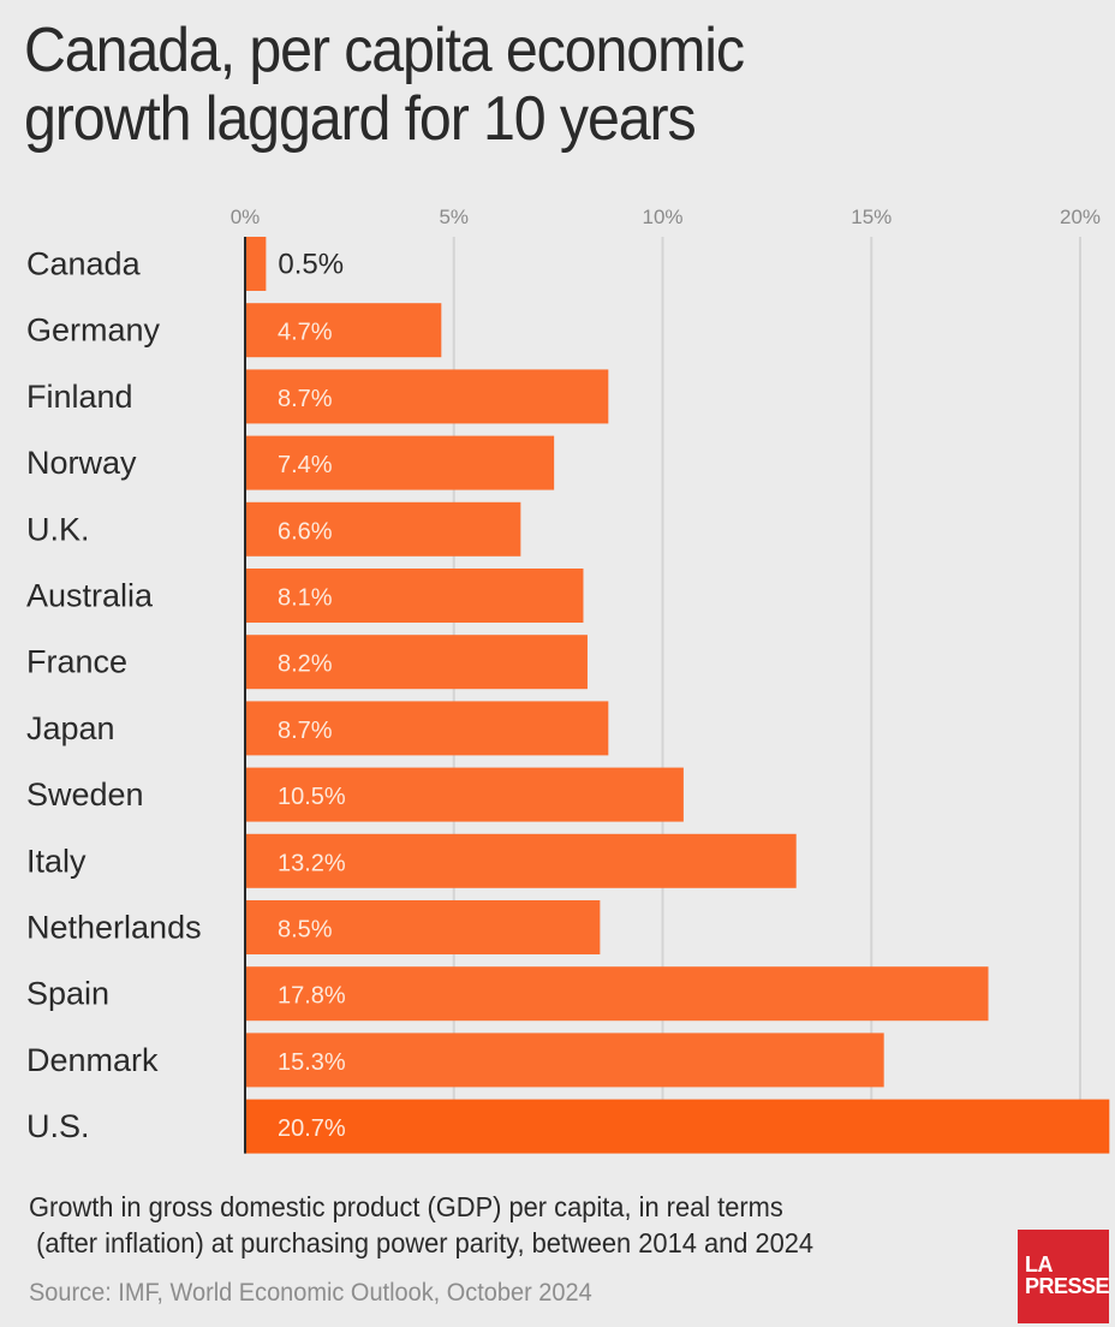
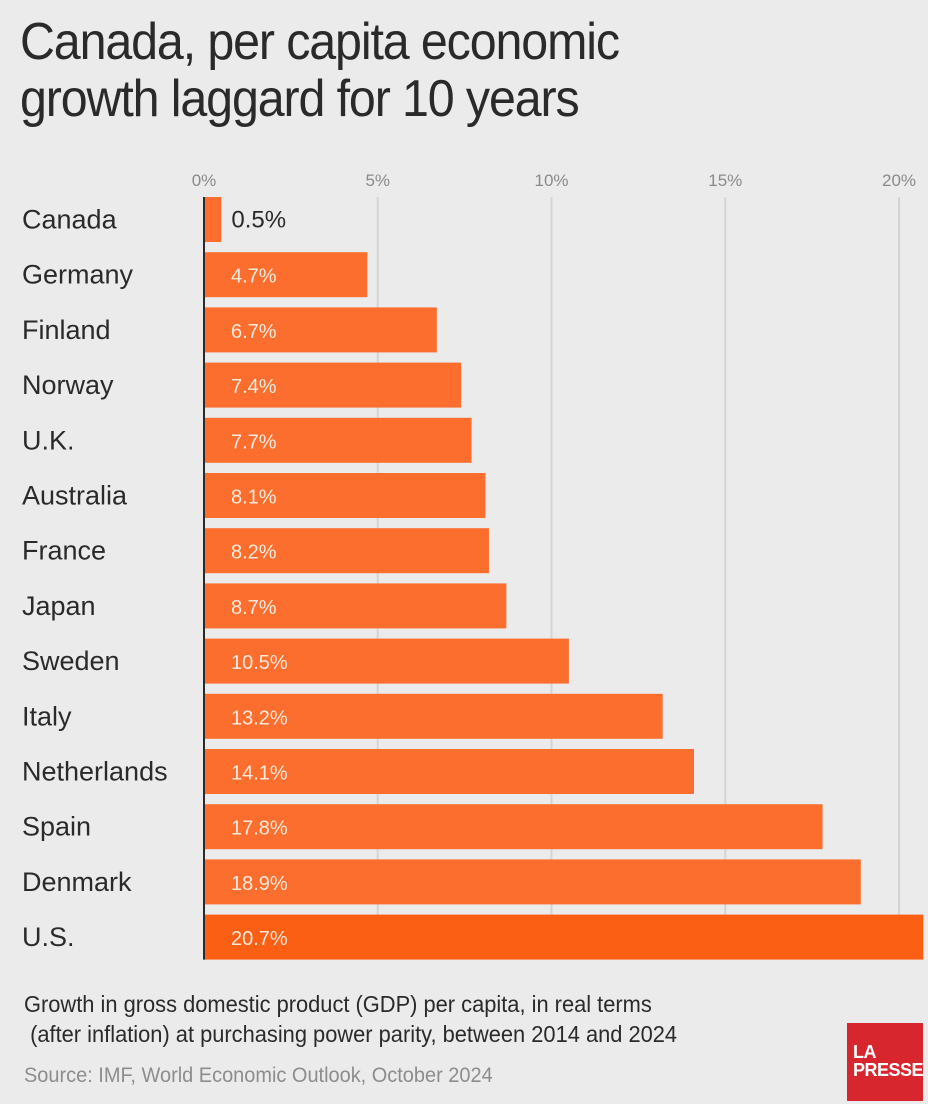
Finland: 8.7% -> 6.7%
U.K.: 6.6% -> 7.7%
Netherlands: 8.5% -> 14.1%
Denmark: 15.3% -> 18.9%
